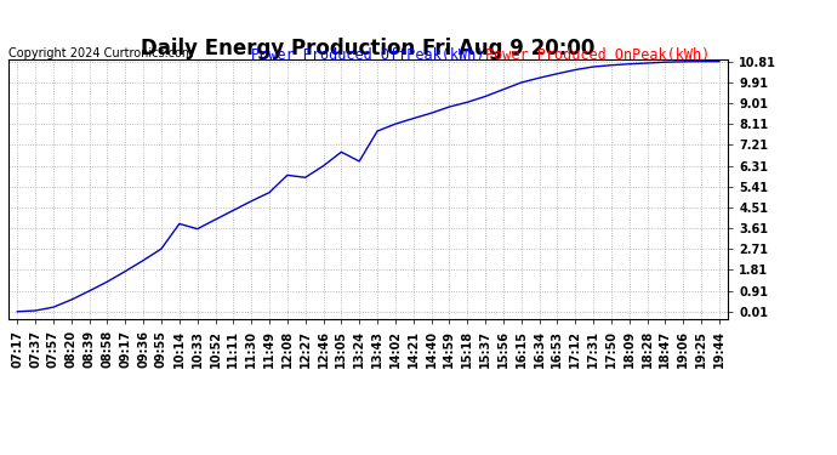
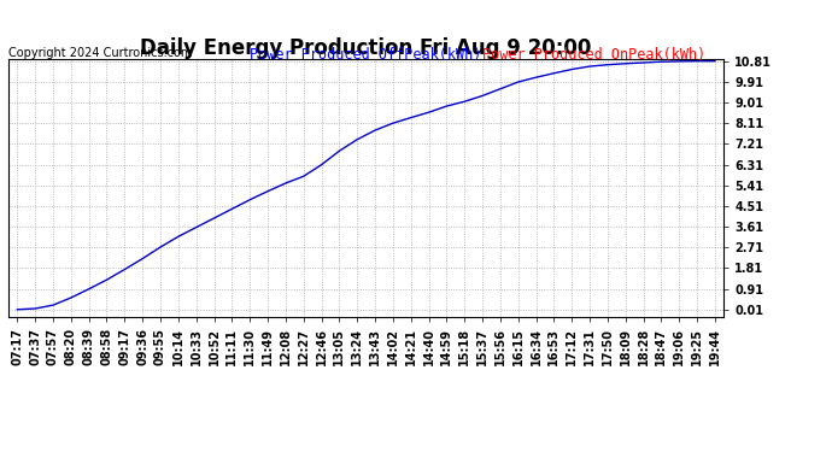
10:14: 3.8 -> 3.2
12:08: 5.9 -> 5.5
13:24: 6.5 -> 7.4
